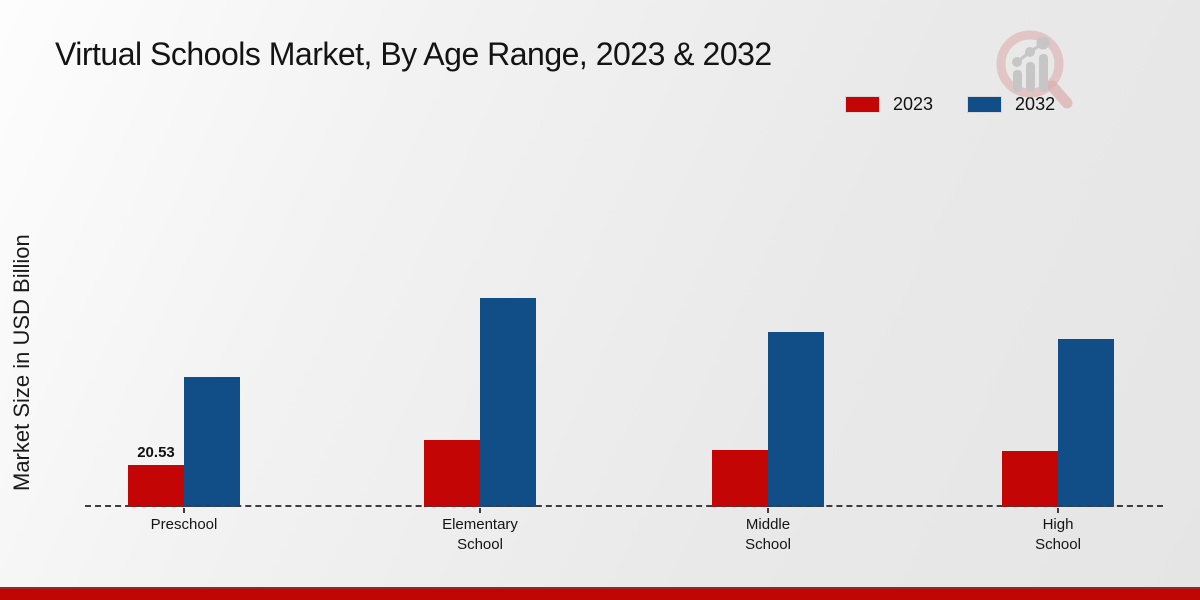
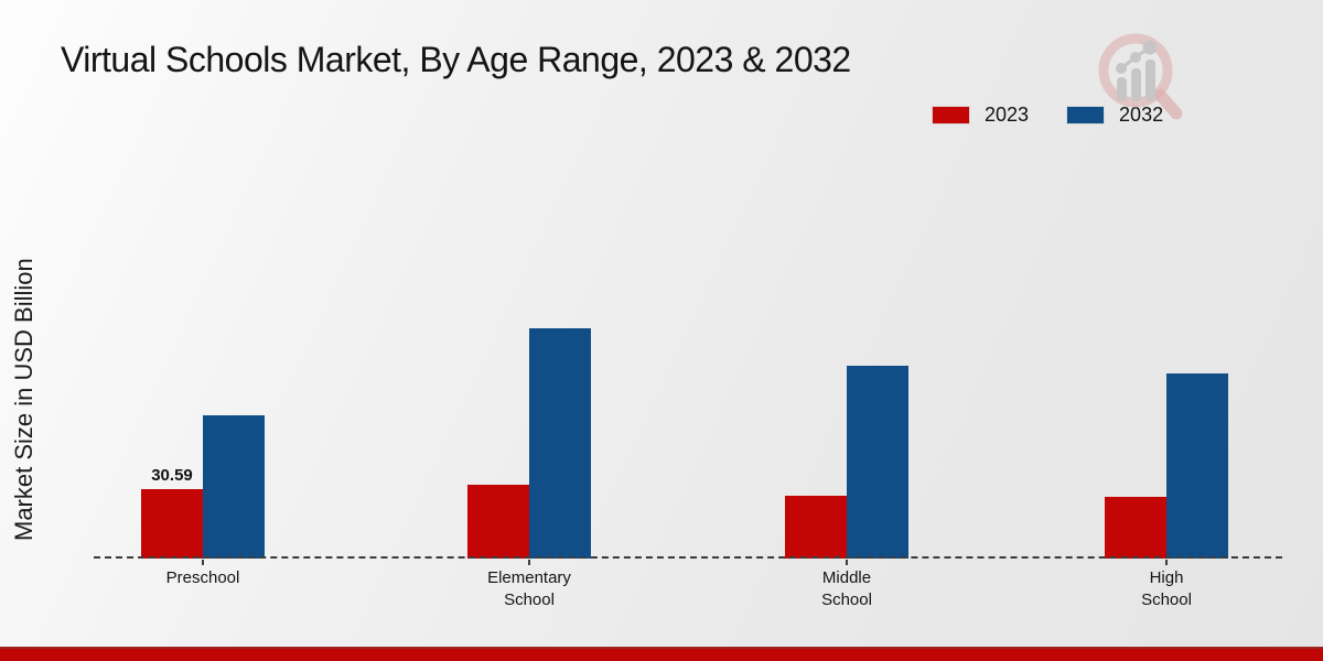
2023/Preschool: 20.53 -> 30.59
